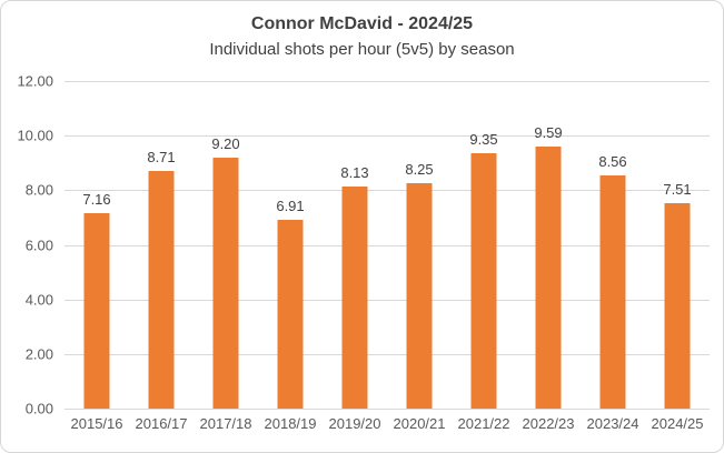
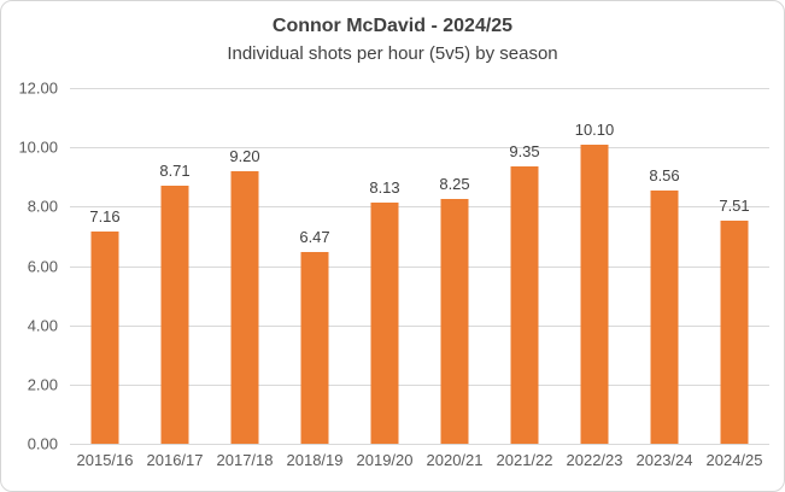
2018/19: 6.91 -> 6.47
2022/23: 9.59 -> 10.10
